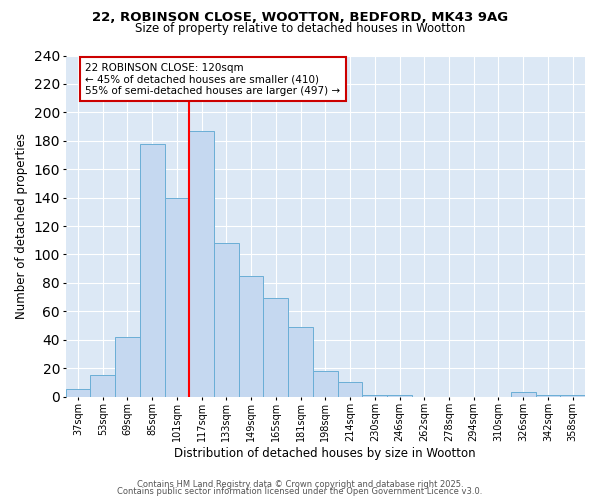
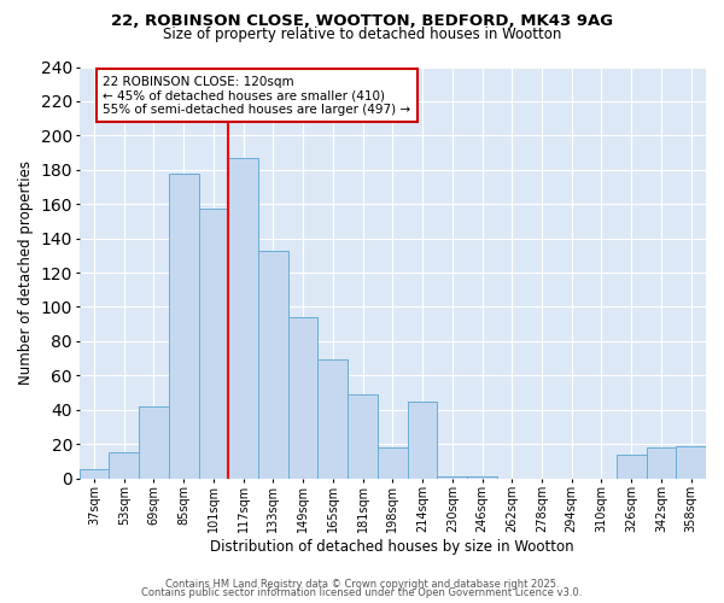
101sqm: 140 -> 157
133sqm: 108 -> 133
149sqm: 85 -> 94
214sqm: 10 -> 45
326sqm: 3 -> 14
342sqm: 1 -> 18
358sqm: 1 -> 19
